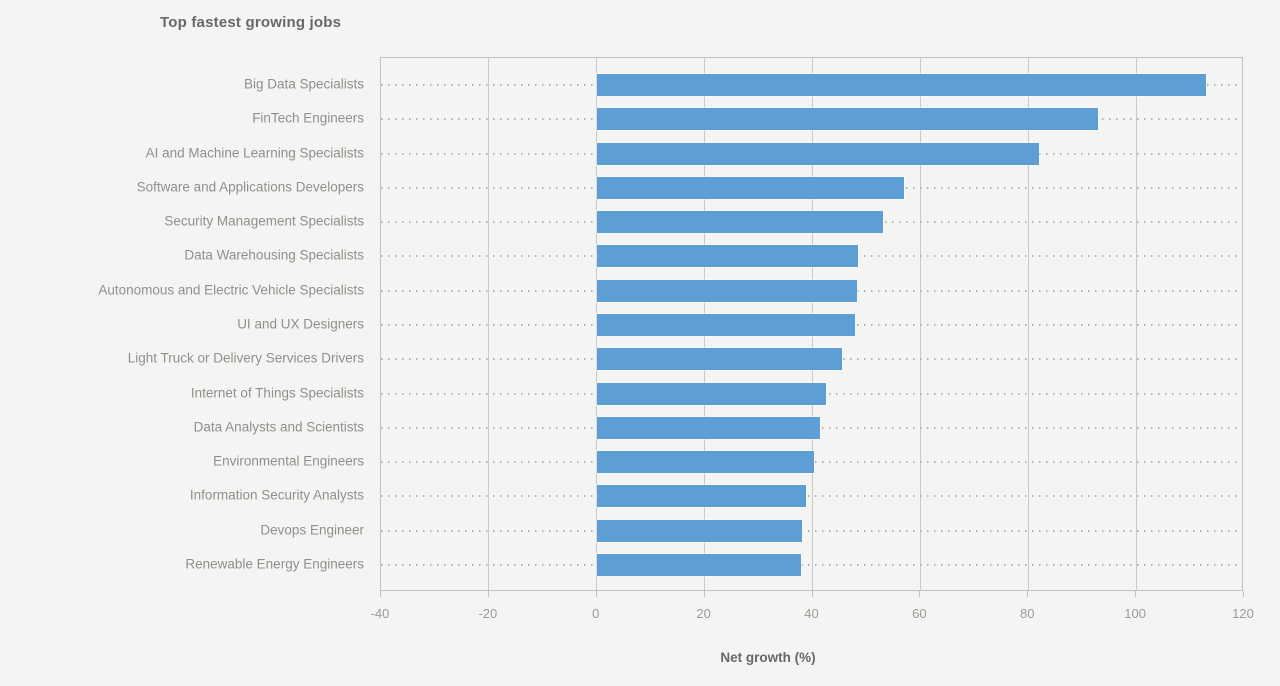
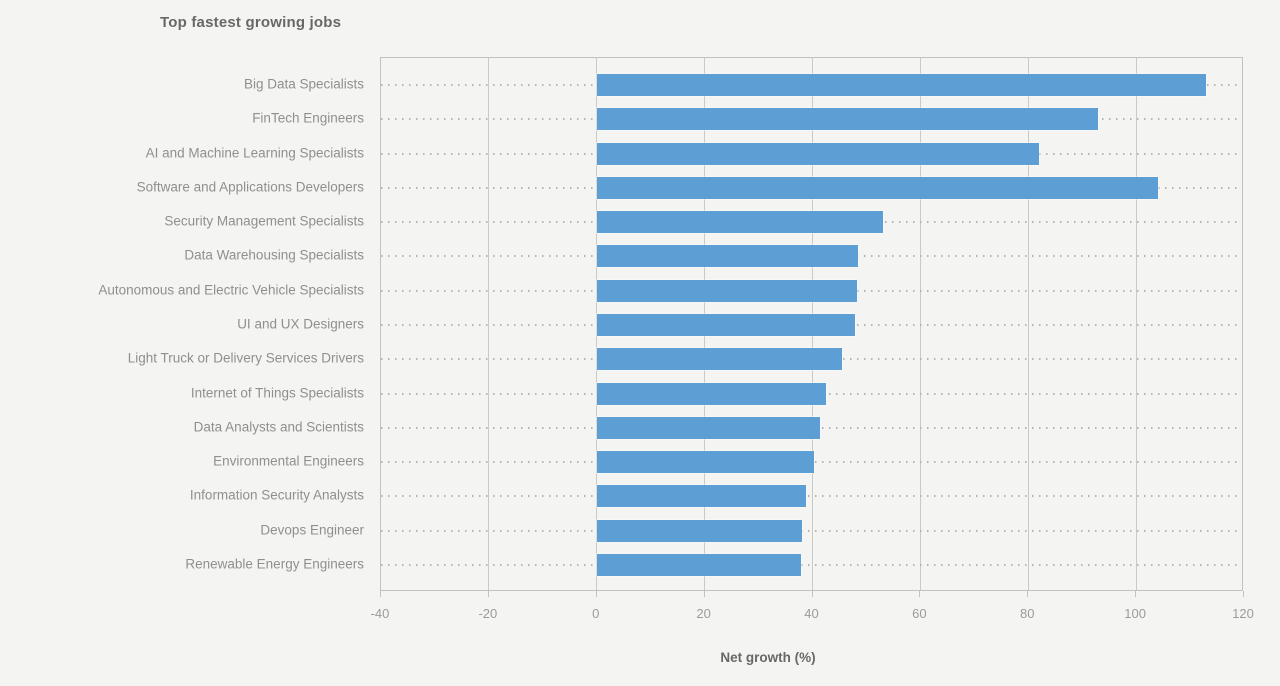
Software and Applications Developers: 57 -> 104
